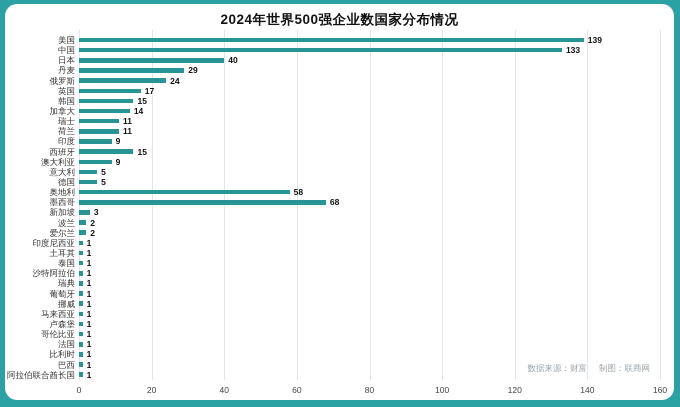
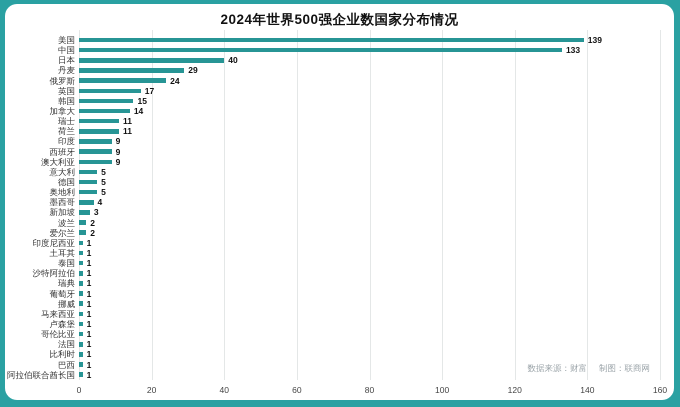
西班牙: 15 -> 9
奥地利: 58 -> 5
墨西哥: 68 -> 4
